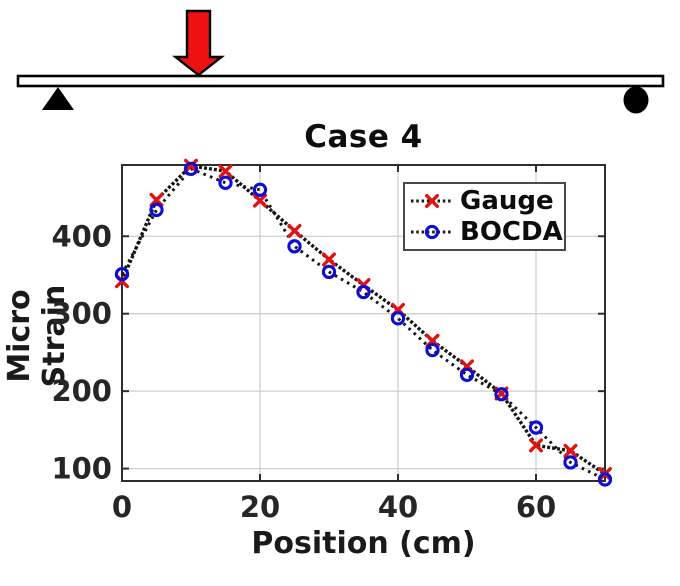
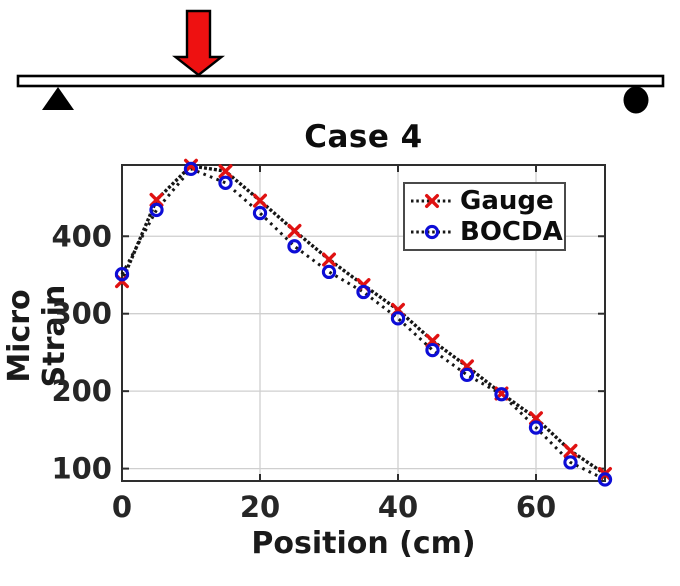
BOCDA/20: 460 -> 430
Gauge/60: 130 -> 160
